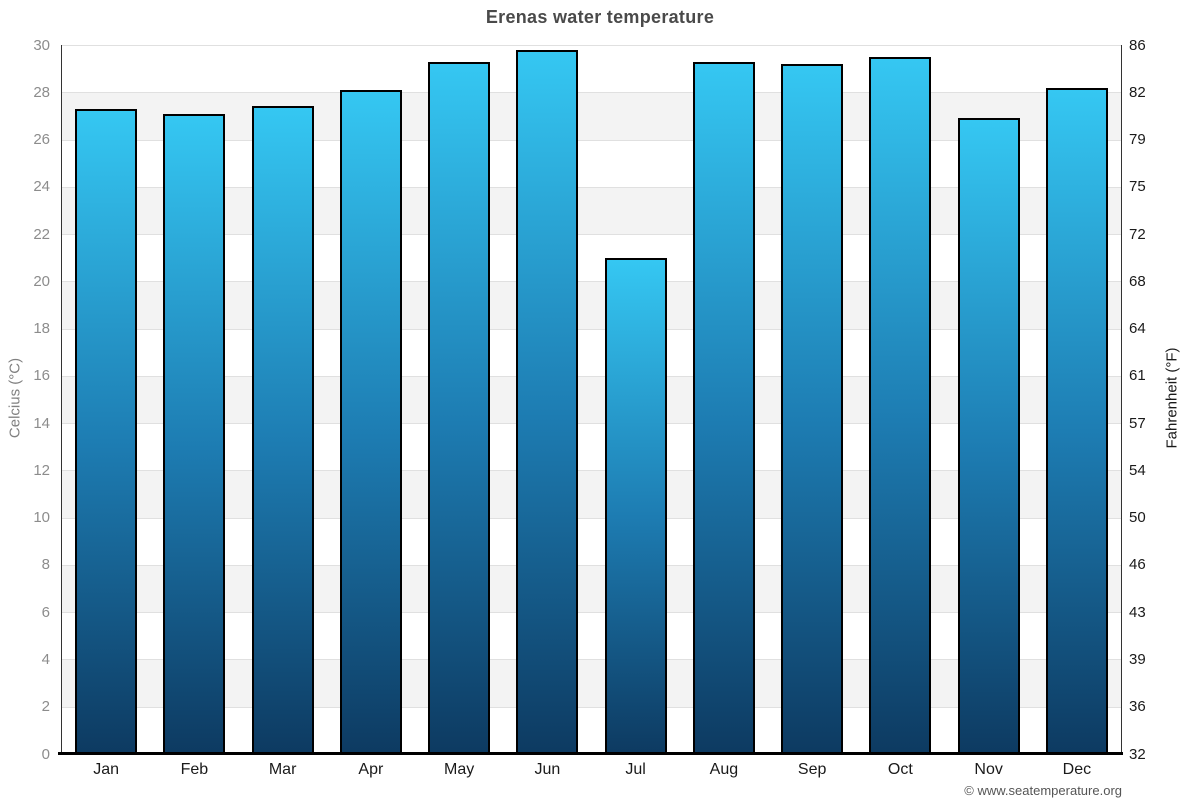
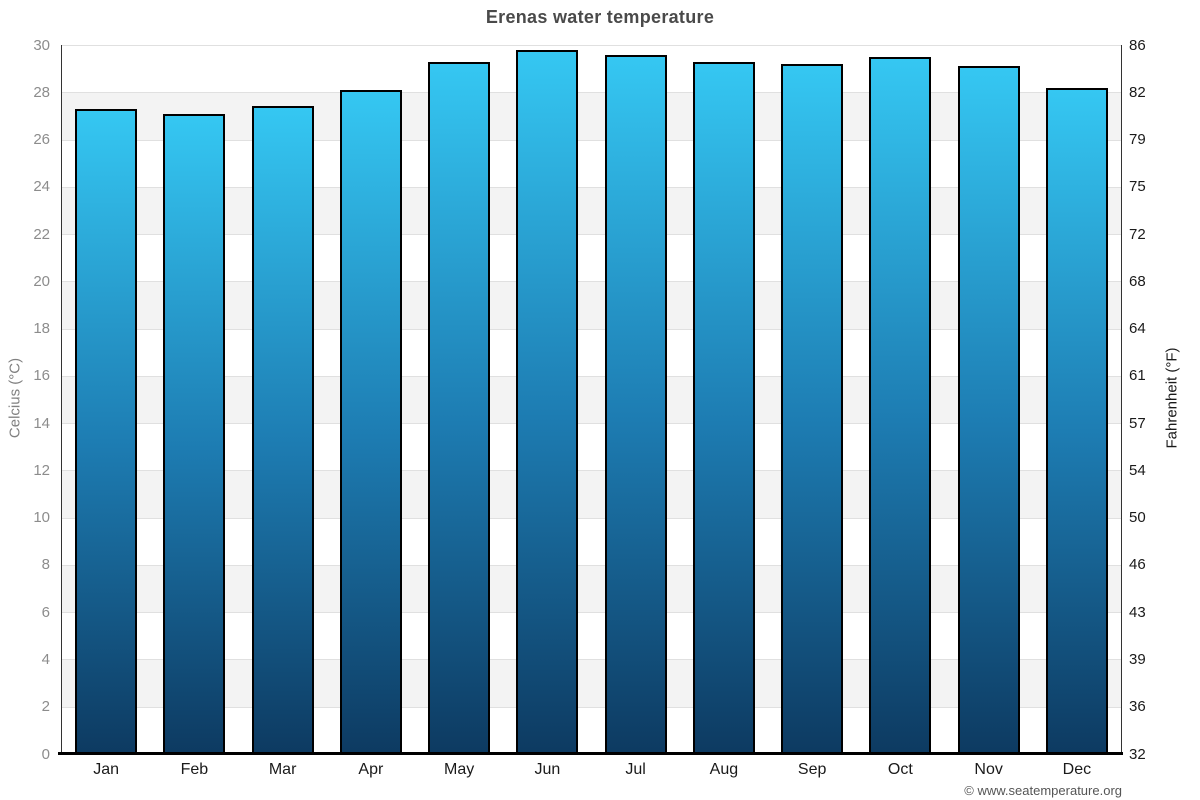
Jul: 21.0 -> 29.6
Nov: 26.9 -> 29.1
